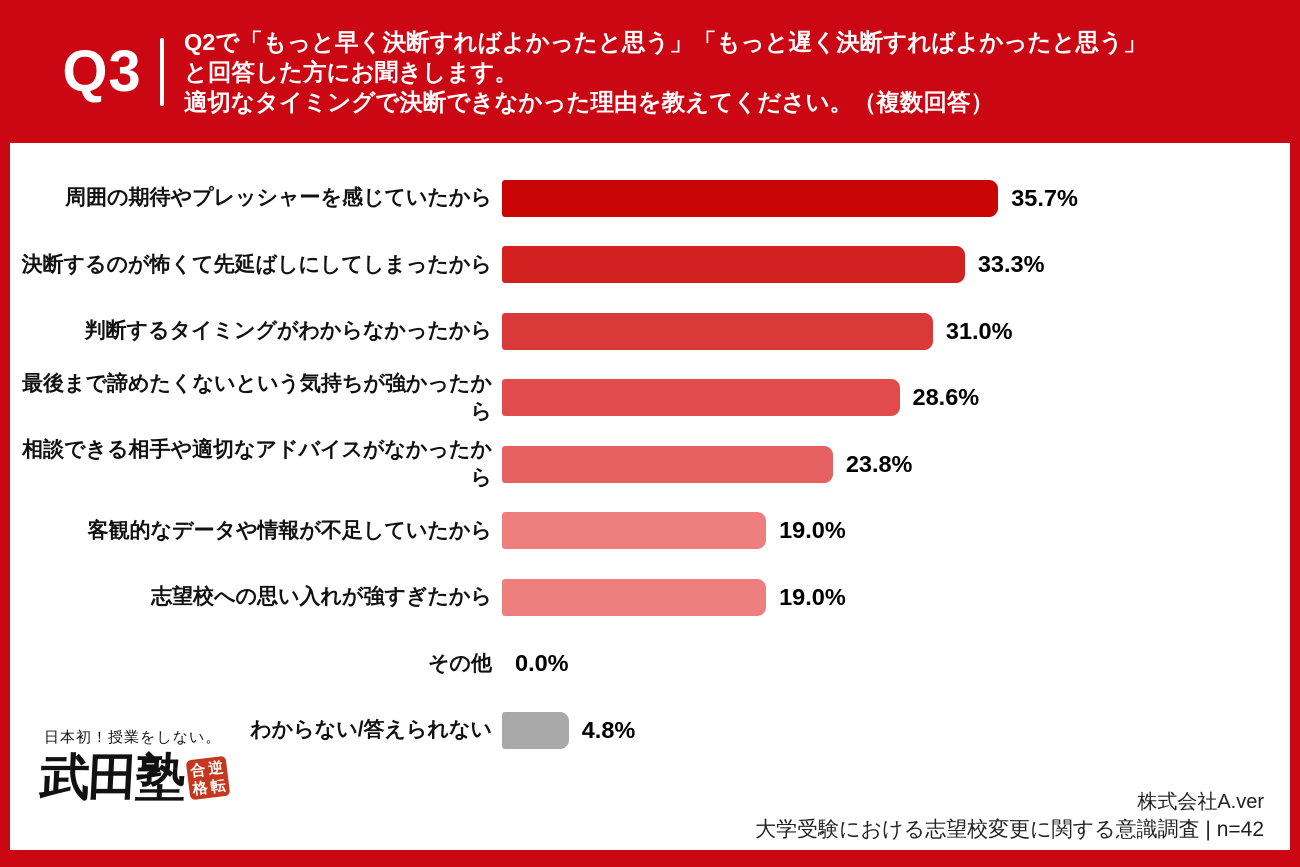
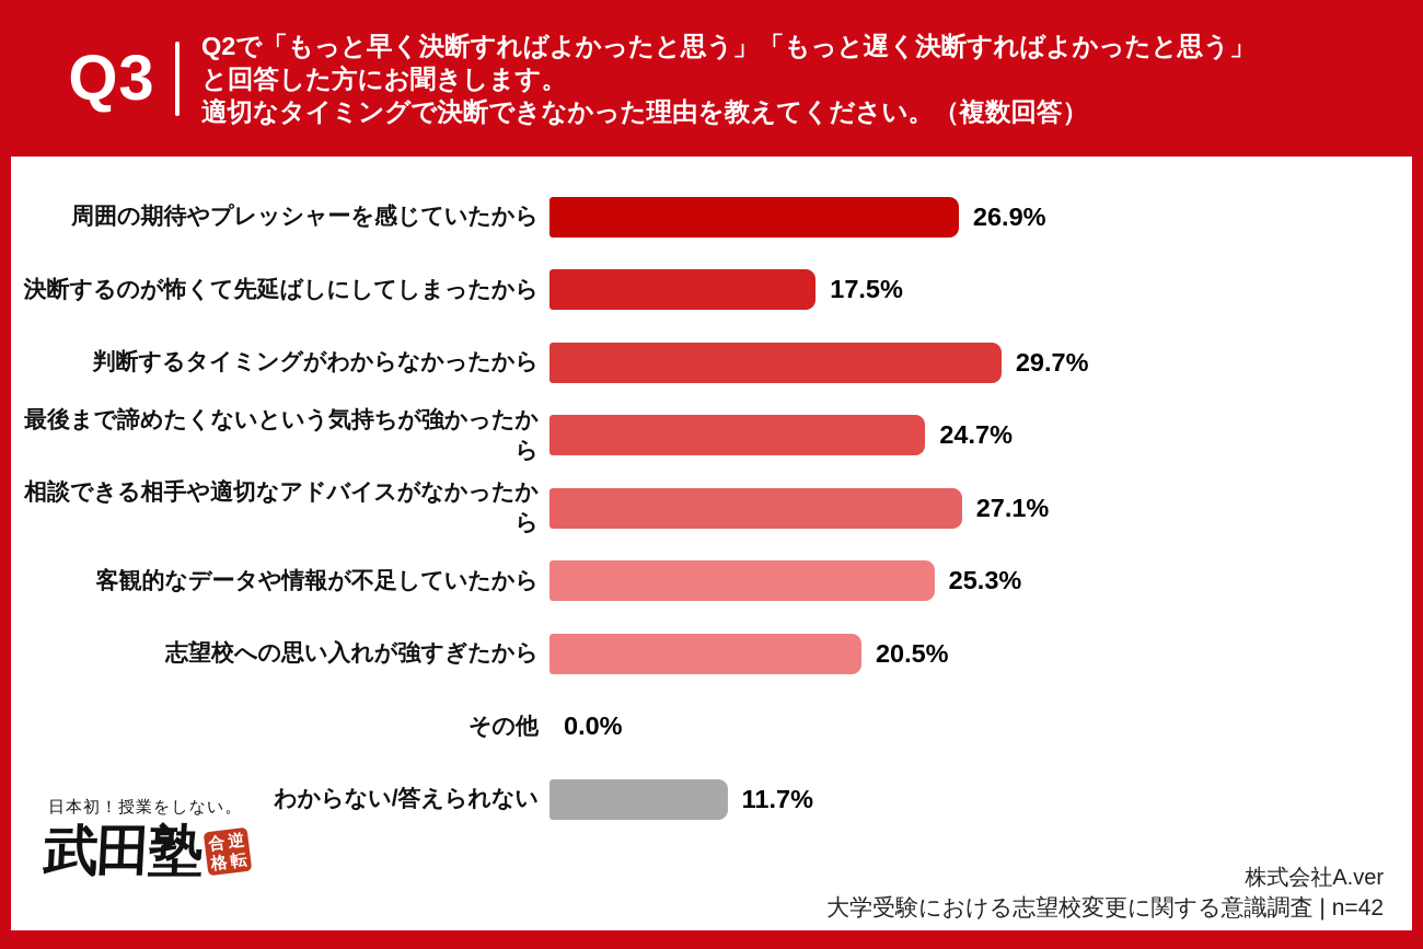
周囲の期待やプレッシャーを感じていたから: 35.7% -> 26.9%
決断するのが怖くて先延ばしにしてしまったから: 33.3% -> 17.5%
判断するタイミングがわからなかったから: 31.0% -> 29.7%
最後まで諦めたくないという気持ちが強かったから: 28.6% -> 24.7%
相談できる相手や適切なアドバイスがなかったから: 23.8% -> 27.1%
客観的なデータや情報が不足していたから: 19.0% -> 25.3%
志望校への思い入れが強すぎたから: 19.0% -> 20.5%
わからない/答えられない: 4.8% -> 11.7%
